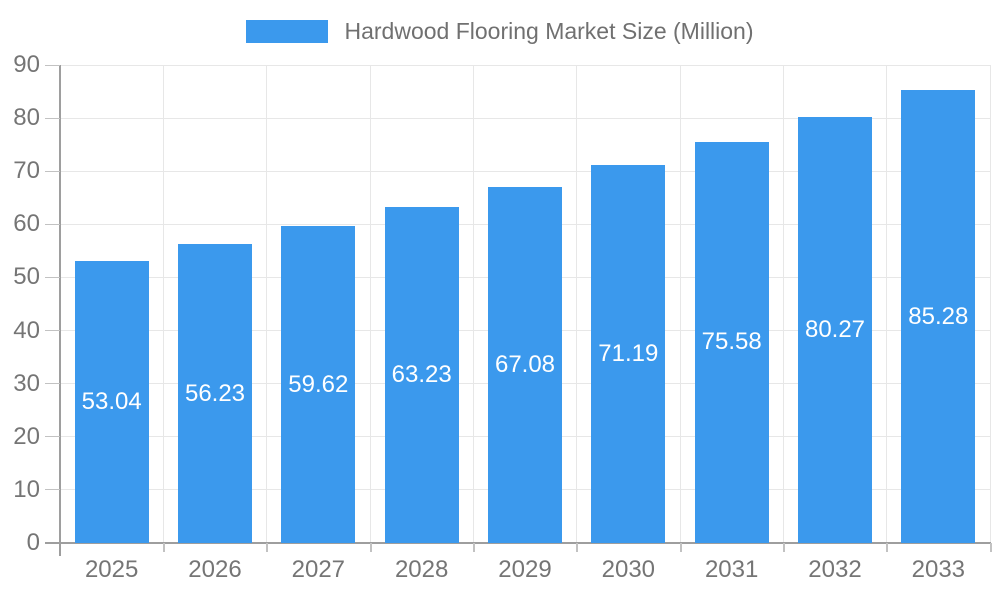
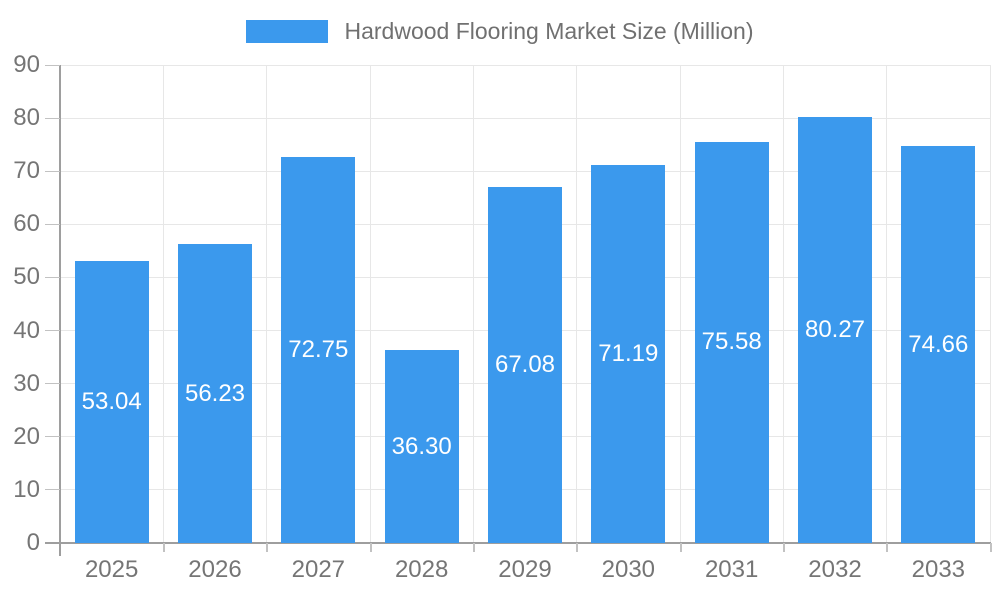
2027: 59.62 -> 72.75
2028: 63.23 -> 36.30
2033: 85.28 -> 74.66
